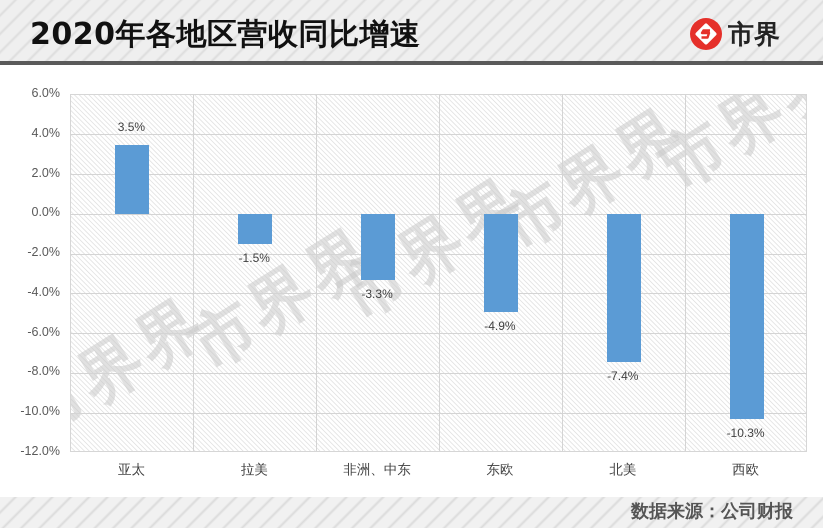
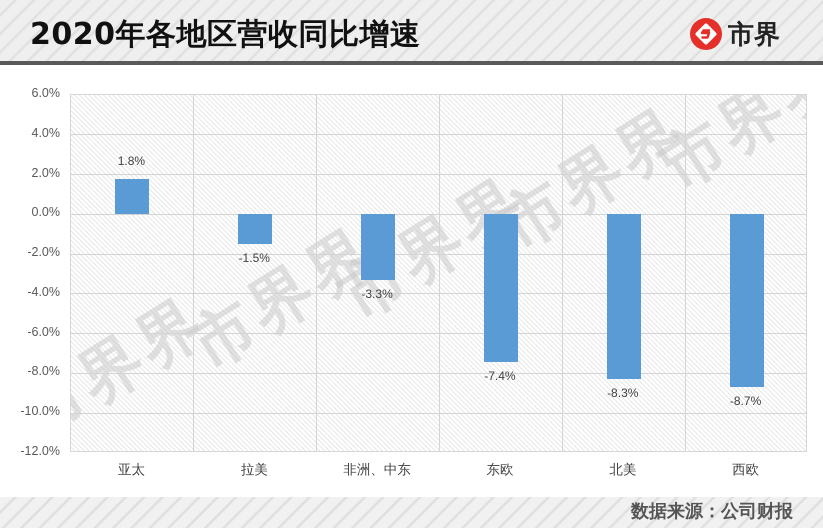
亚太: 3.5% -> 1.8%
东欧: -4.9% -> -7.4%
北美: -7.4% -> -8.3%
西欧: -10.3% -> -8.7%
